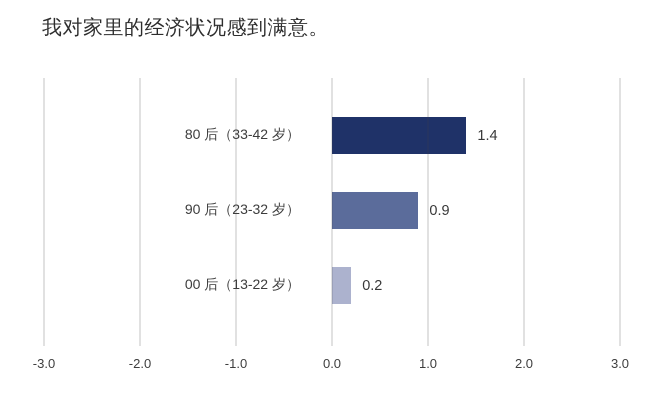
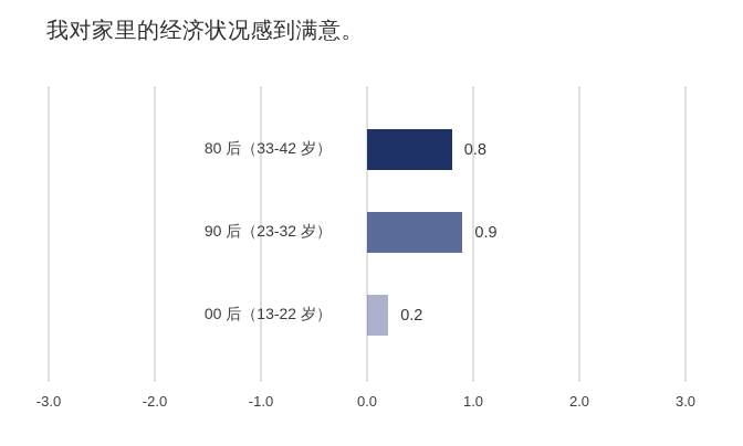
80 后（33-42 岁）: 1.4 -> 0.8
